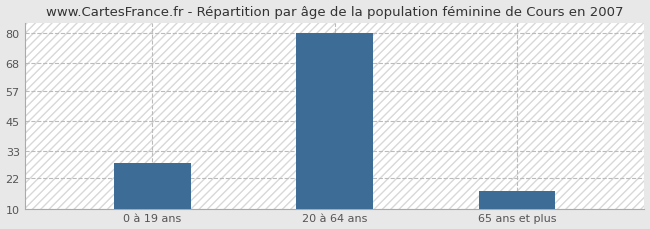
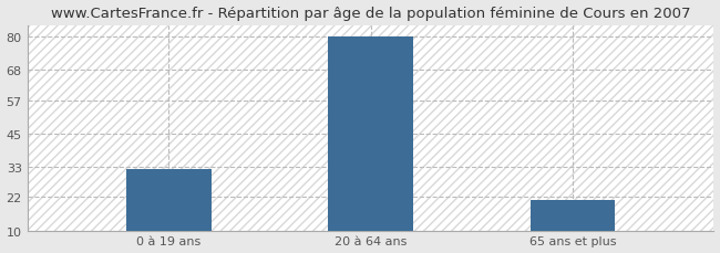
0 à 19 ans: 28 -> 32
65 ans et plus: 17 -> 21
